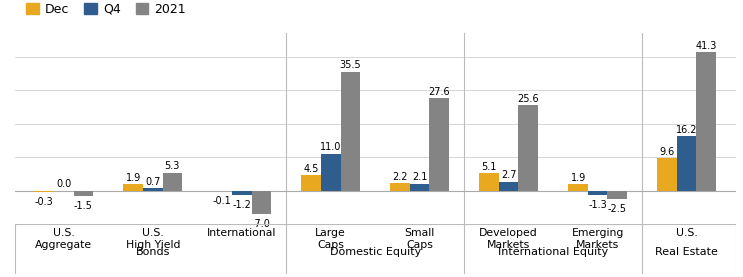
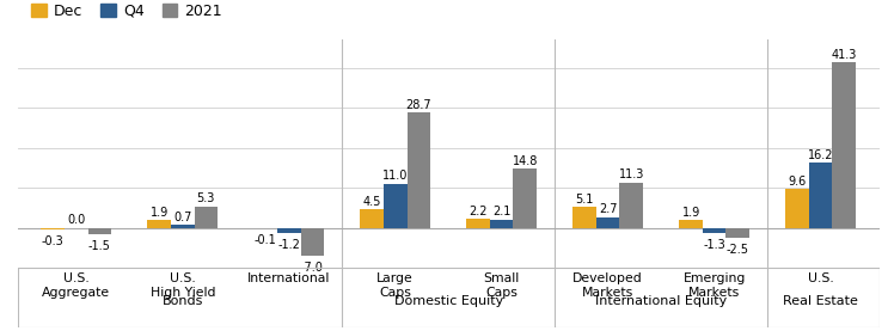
2021/Large Caps: 35.5 -> 28.7
2021/Small Caps: 27.6 -> 14.8
2021/Developed Markets: 25.6 -> 11.3
